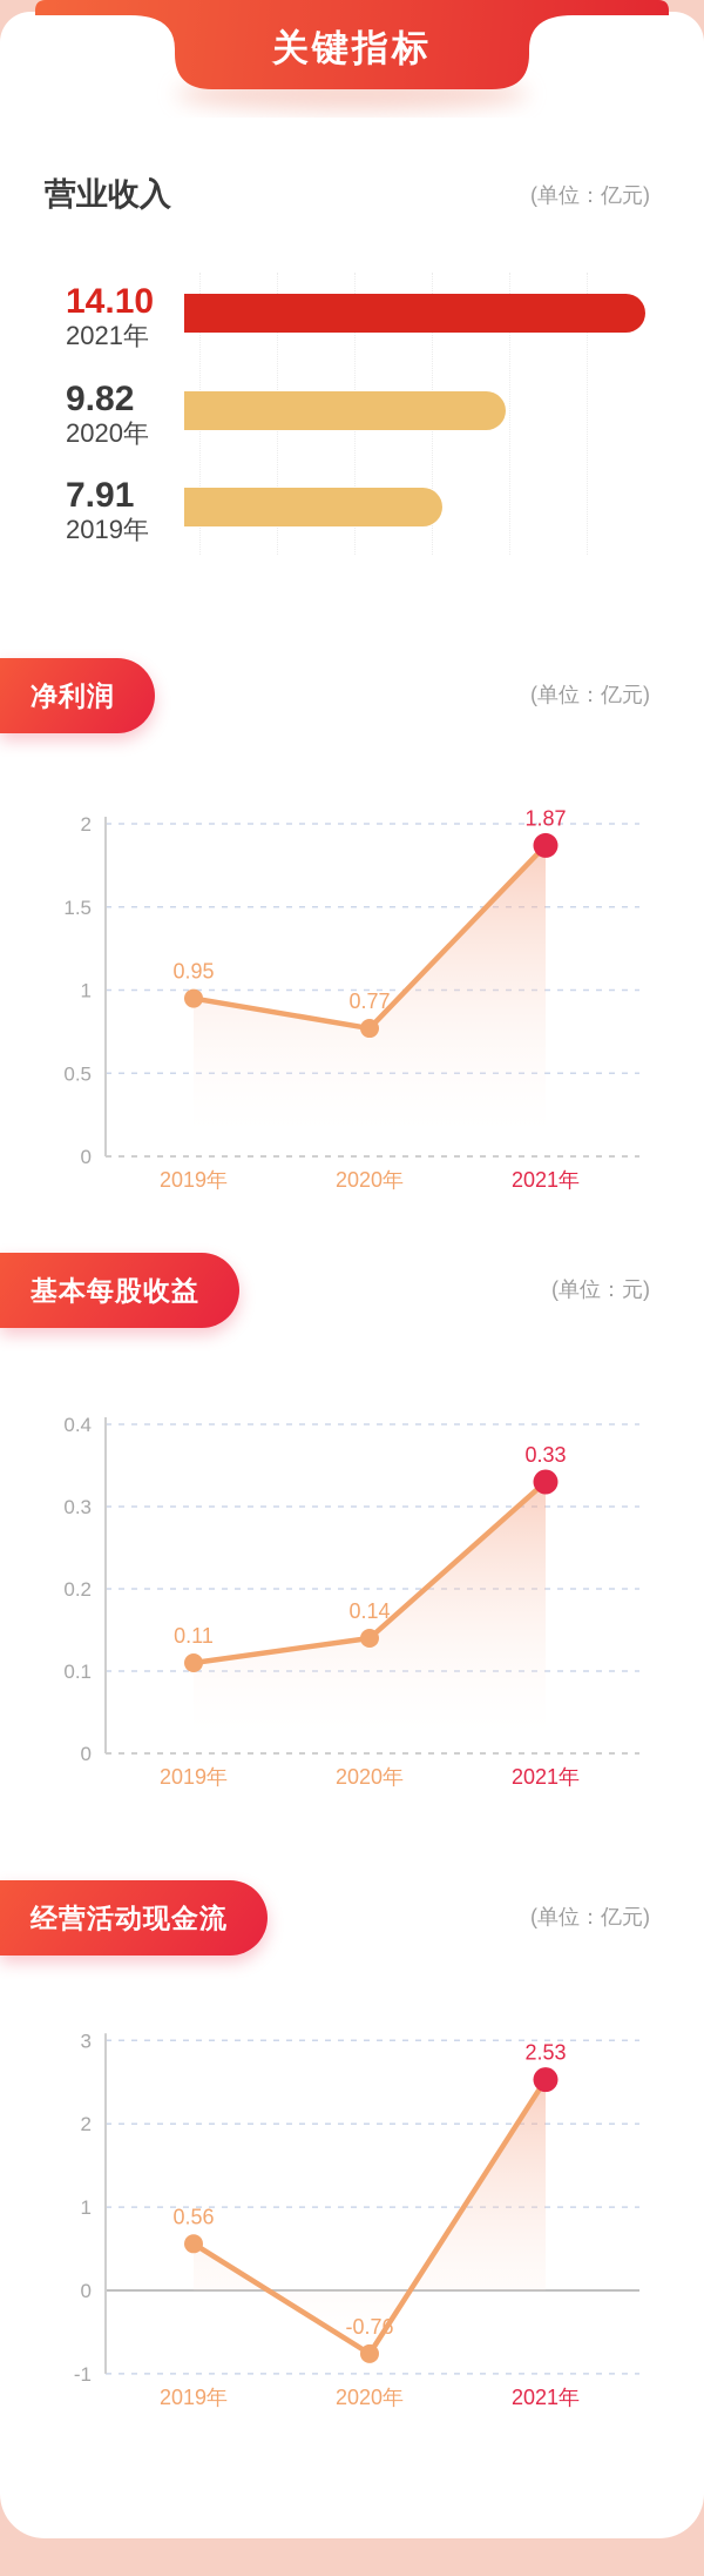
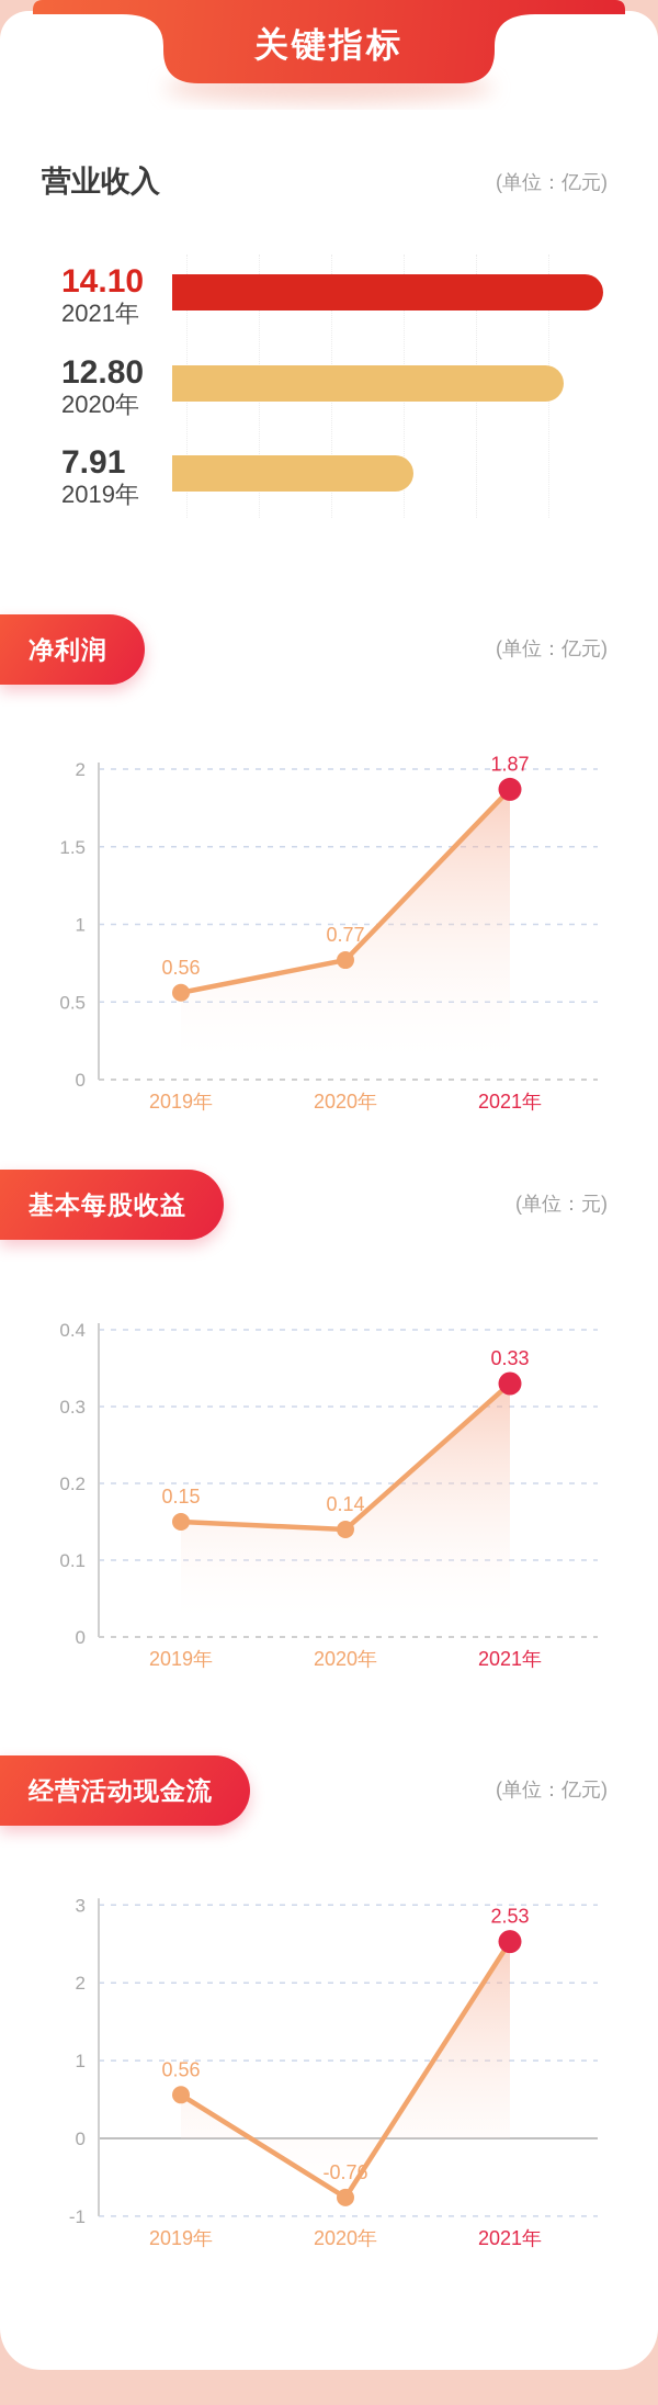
营业收入/2020年: 9.82 -> 12.80
净利润/2019年: 0.95 -> 0.56
基本每股收益/2019年: 0.11 -> 0.15
